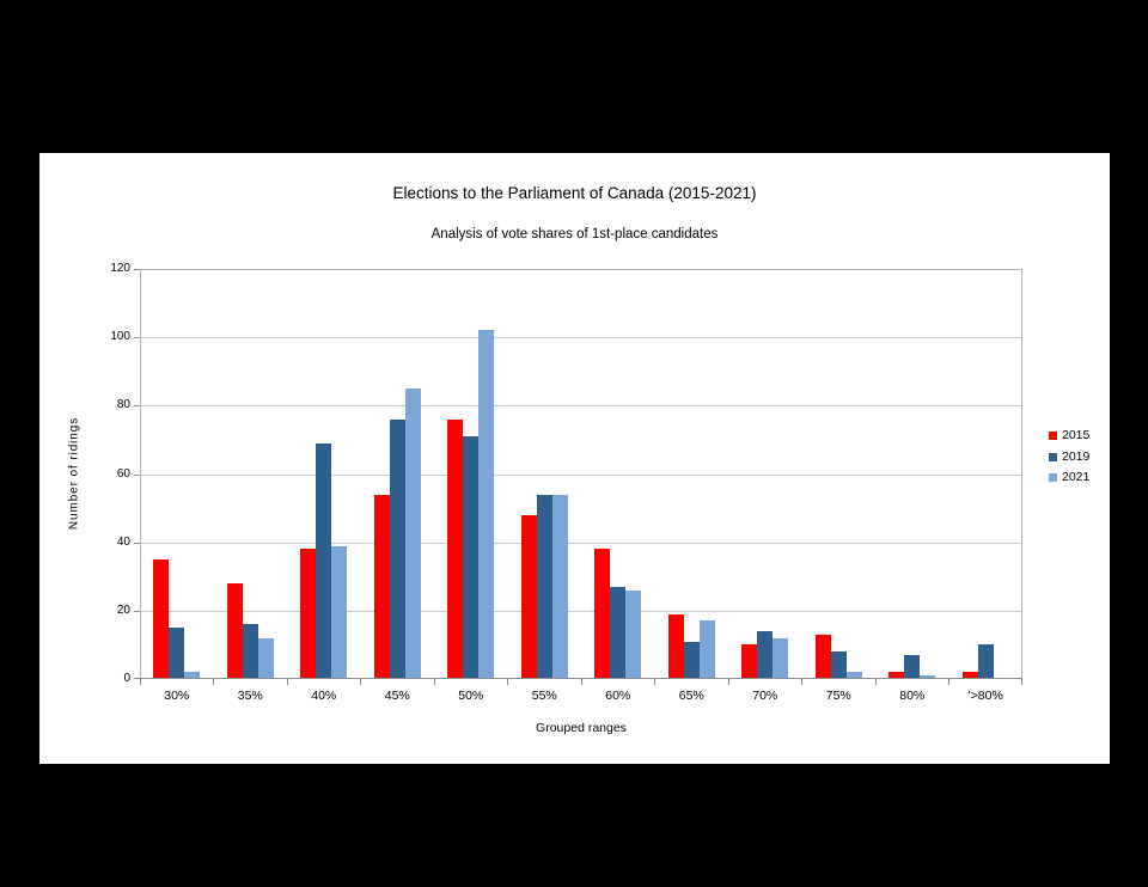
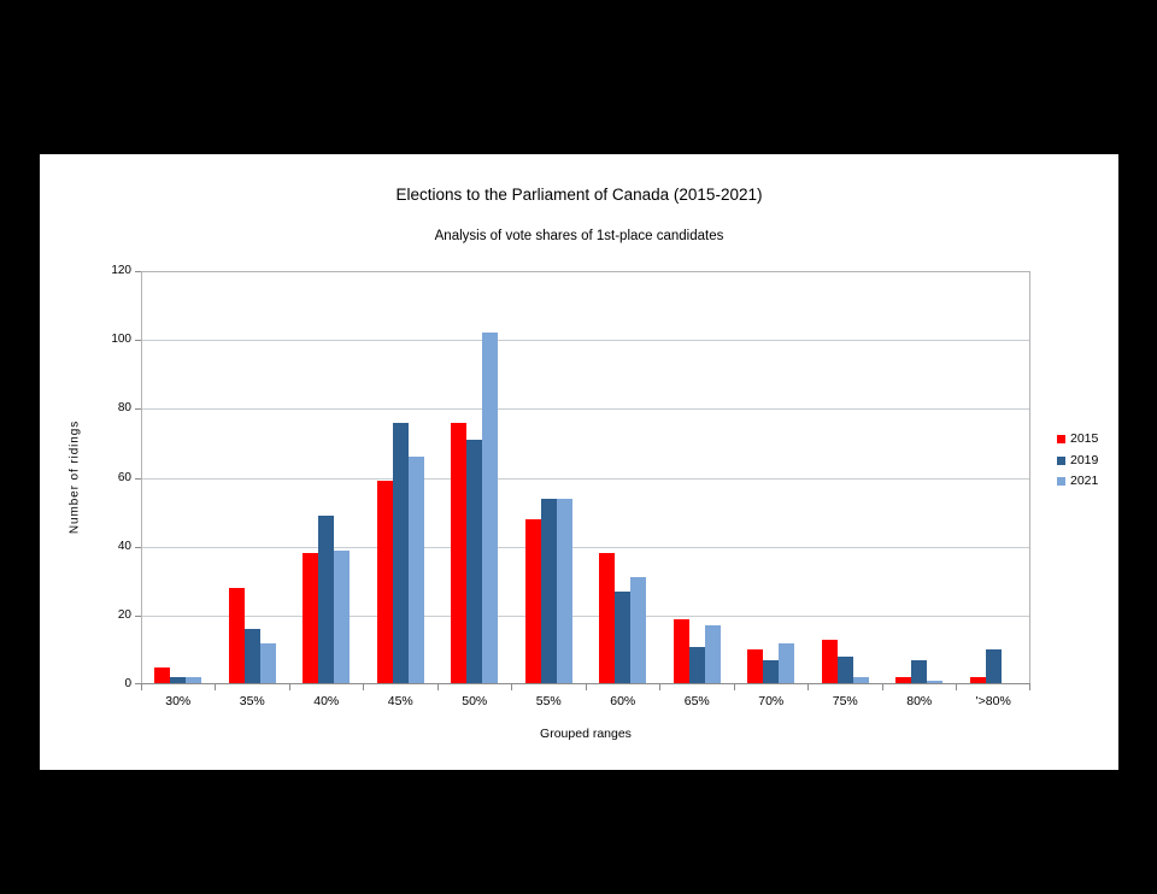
2015/30%: 35 -> 5
2019/30%: 15 -> 2
2019/40%: 69 -> 49
2015/45%: 54 -> 59
2021/45%: 85 -> 66
2021/60%: 26 -> 31
2019/70%: 14 -> 7
